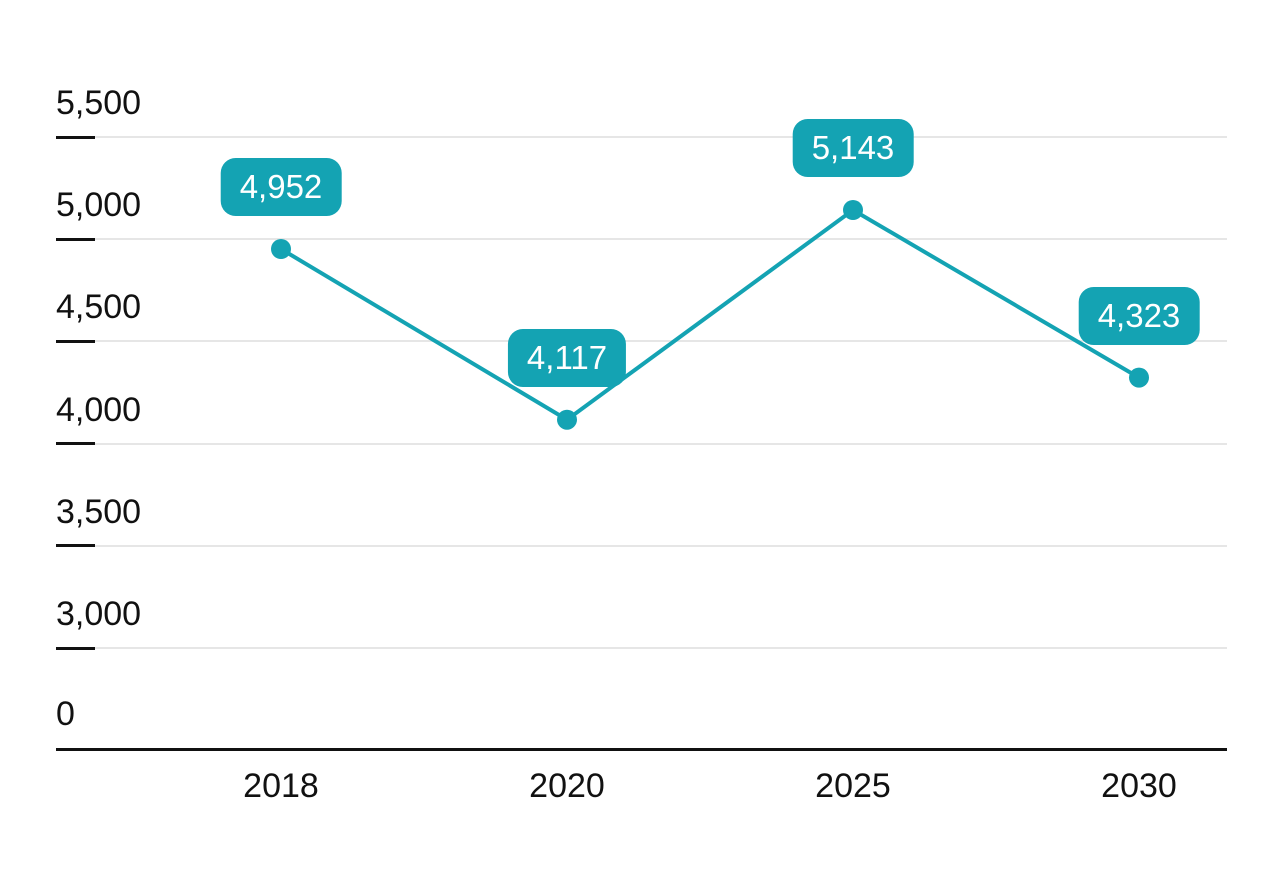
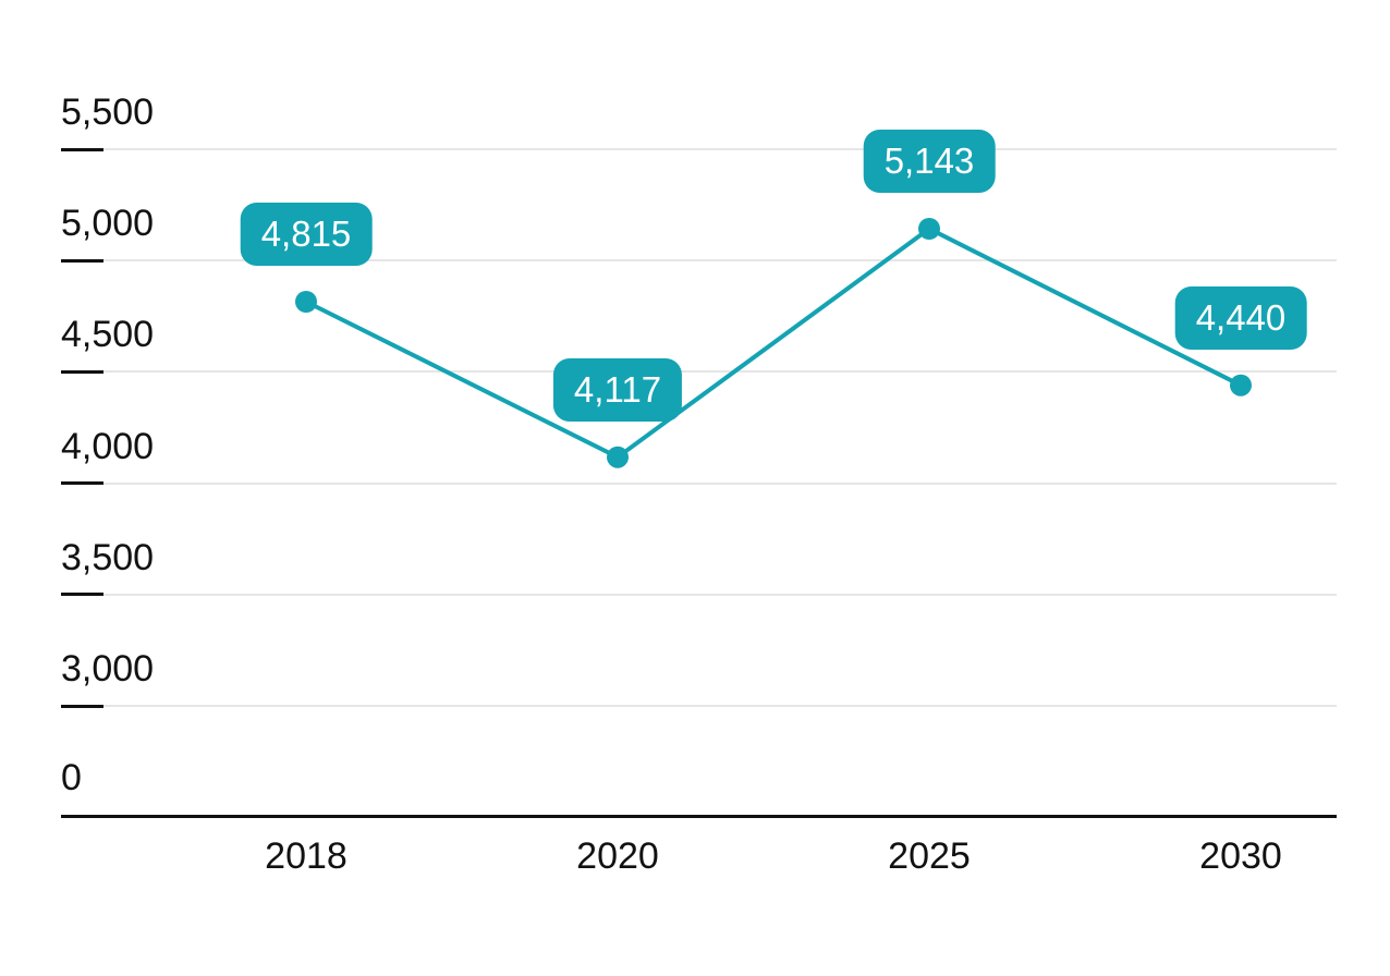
2018: 4,952 -> 4,815
2030: 4,323 -> 4,440
